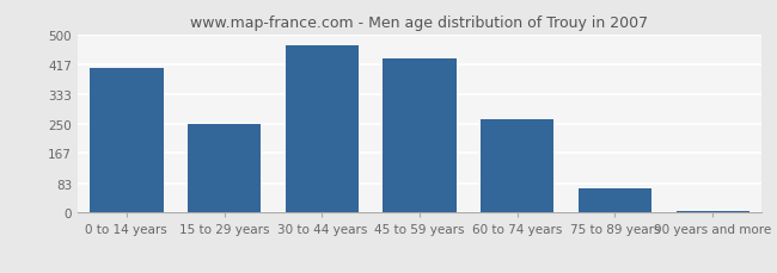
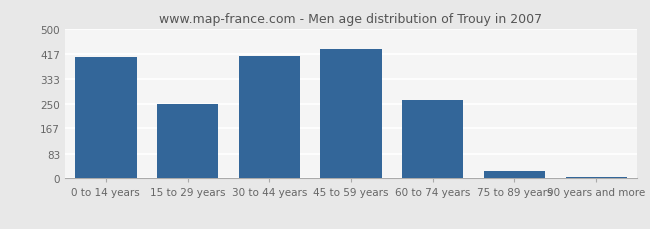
30 to 44 years: 468 -> 410
75 to 89 years: 68 -> 25
